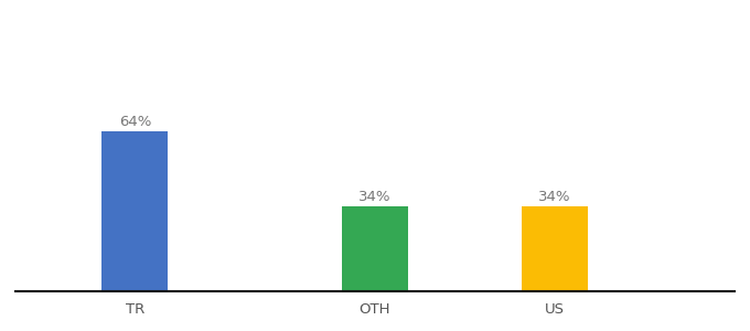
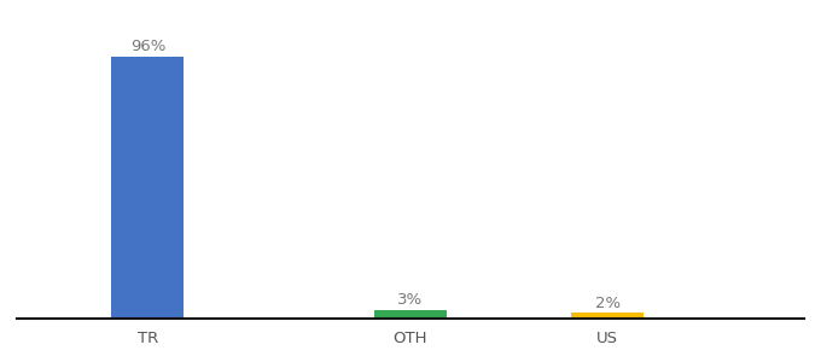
TR: 64% -> 96%
OTH: 34% -> 3%
US: 34% -> 2%
